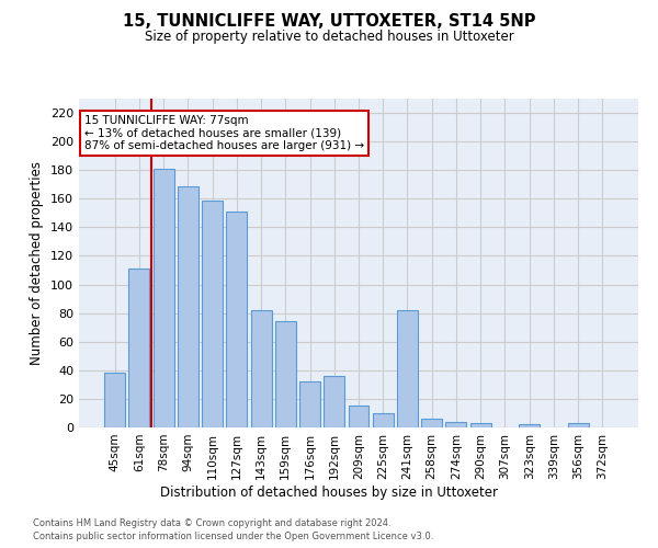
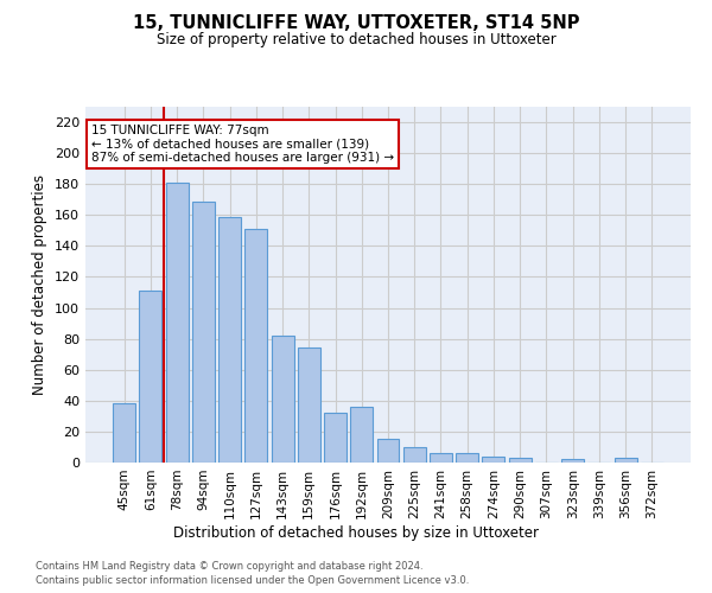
241sqm: 82 -> 6
